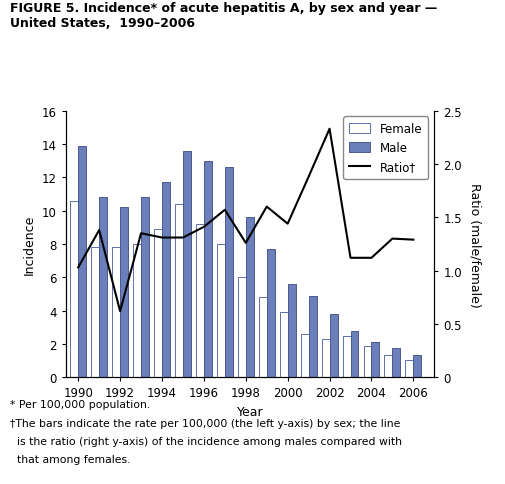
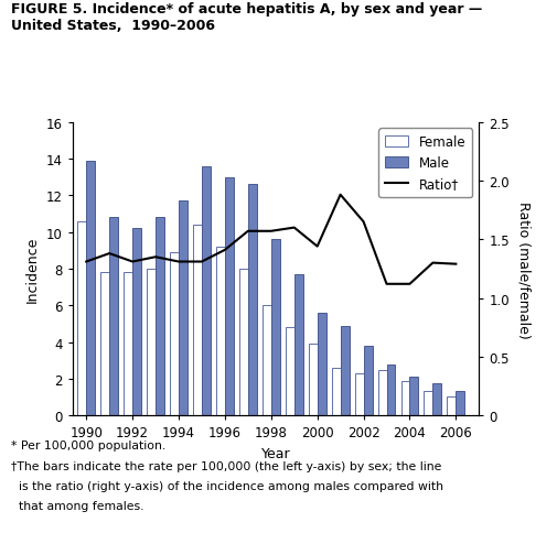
Ratio†/1990: 1.03 -> 1.31
Ratio†/1992: 0.62 -> 1.31
Ratio†/1998: 1.26 -> 1.57
Ratio†/2002: 2.33 -> 1.65
